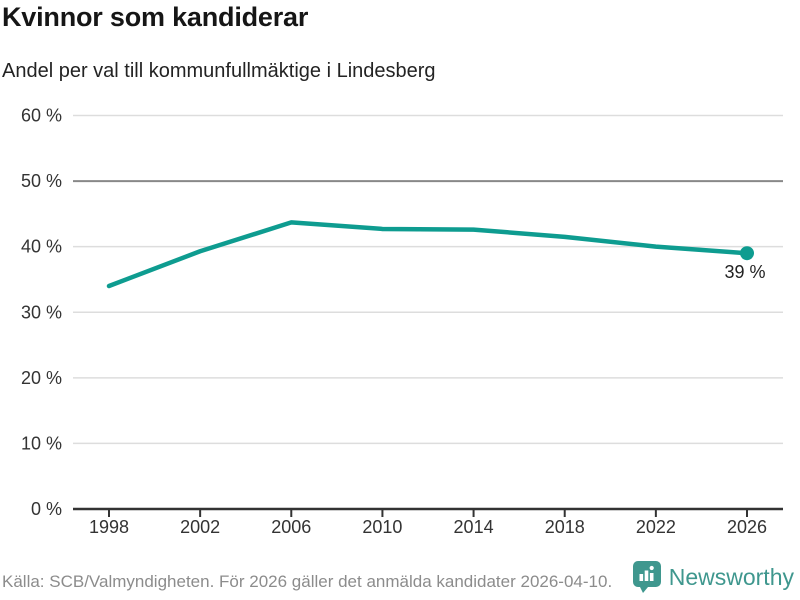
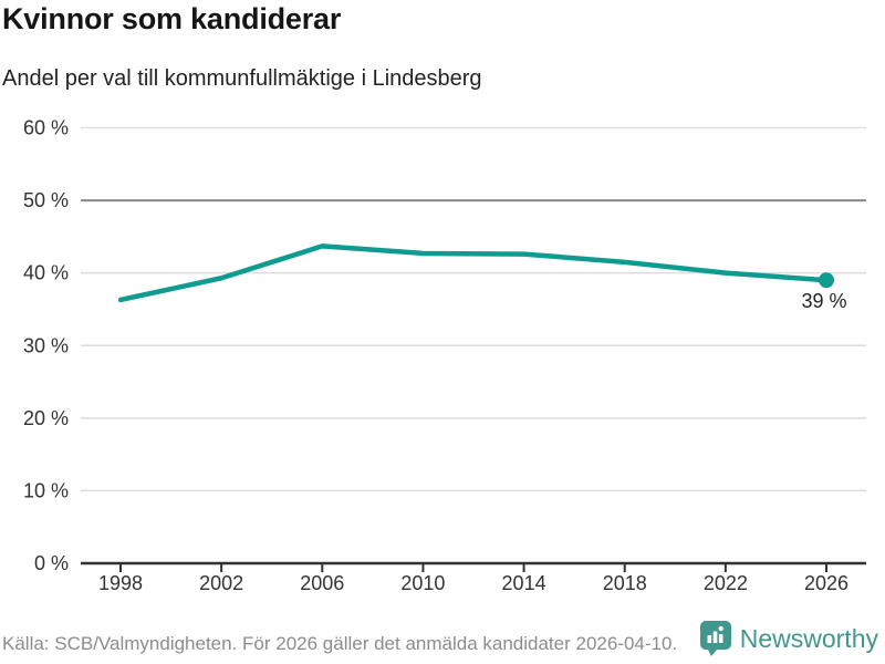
1998: 34% -> 36%
